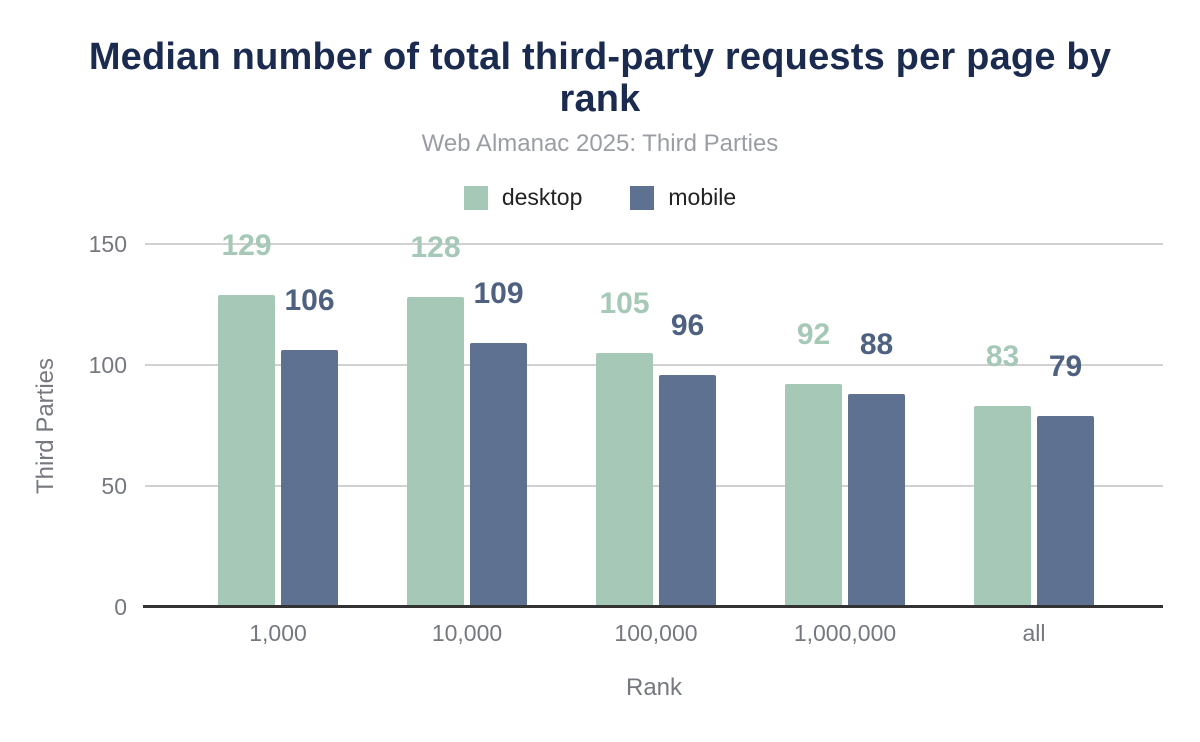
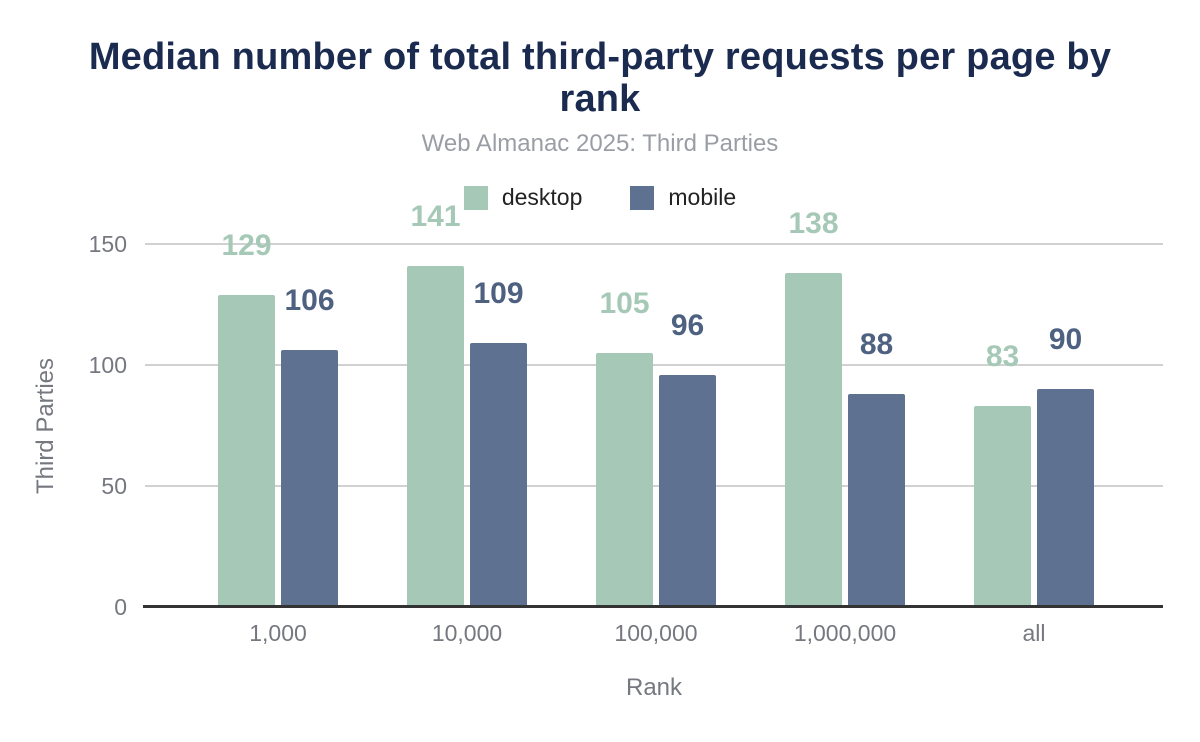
desktop/10,000: 128 -> 141
desktop/1,000,000: 92 -> 138
mobile/all: 79 -> 90
